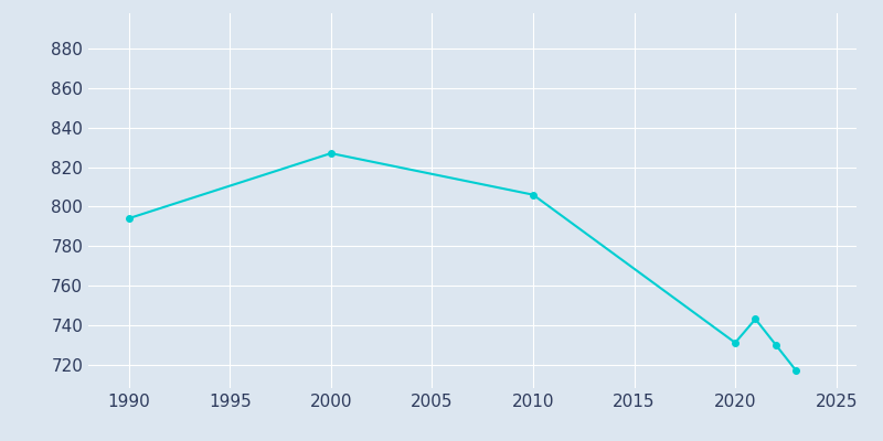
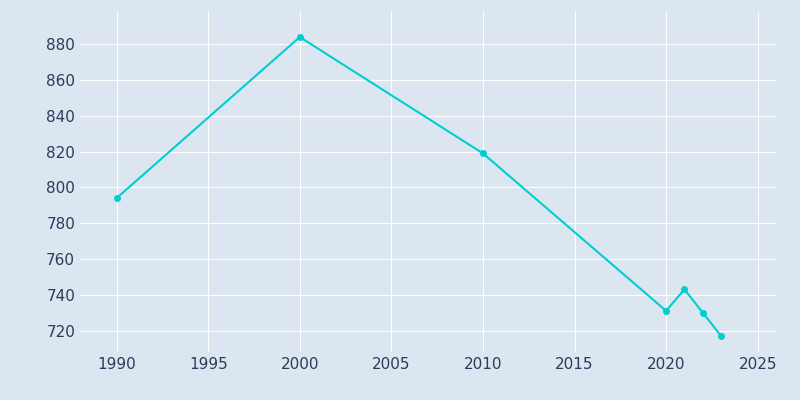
2000: 827 -> 884
2010: 806 -> 819
